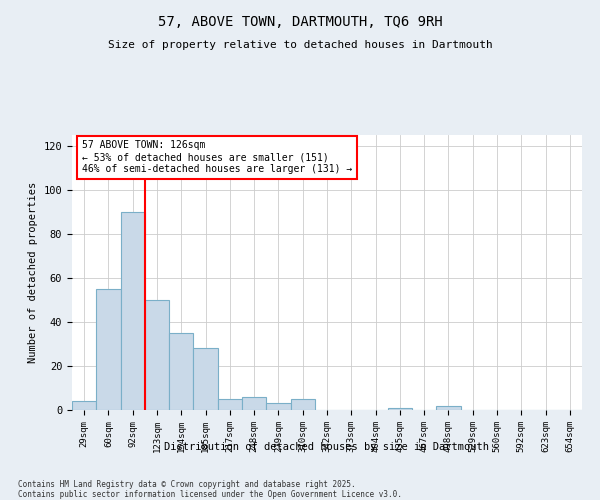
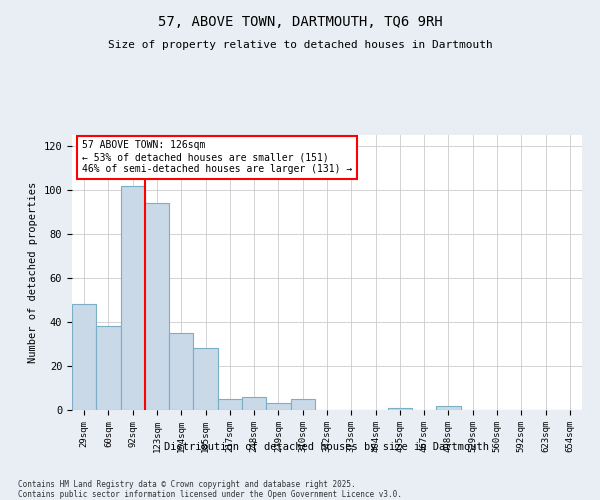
29sqm: 4 -> 48
60sqm: 55 -> 38
92sqm: 90 -> 102
123sqm: 50 -> 94
